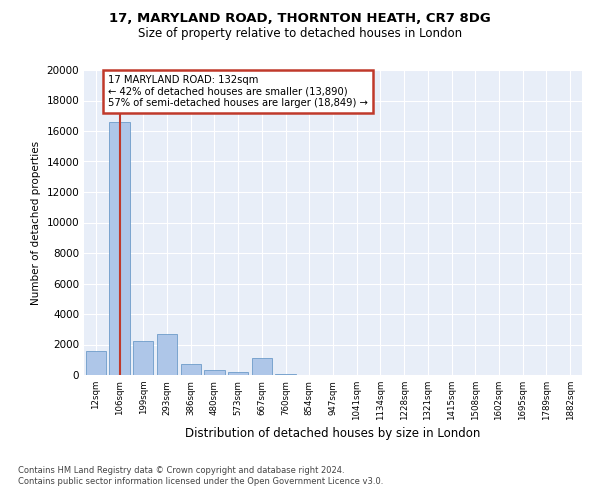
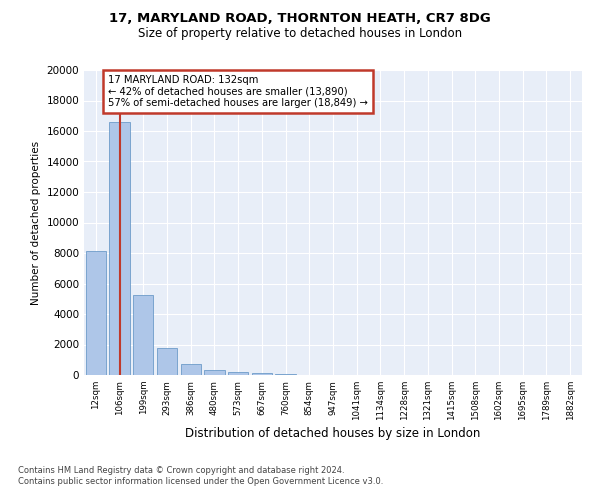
12sqm: 1600 -> 8100
199sqm: 2200 -> 5200
293sqm: 2700 -> 1800
667sqm: 1100 -> 100
